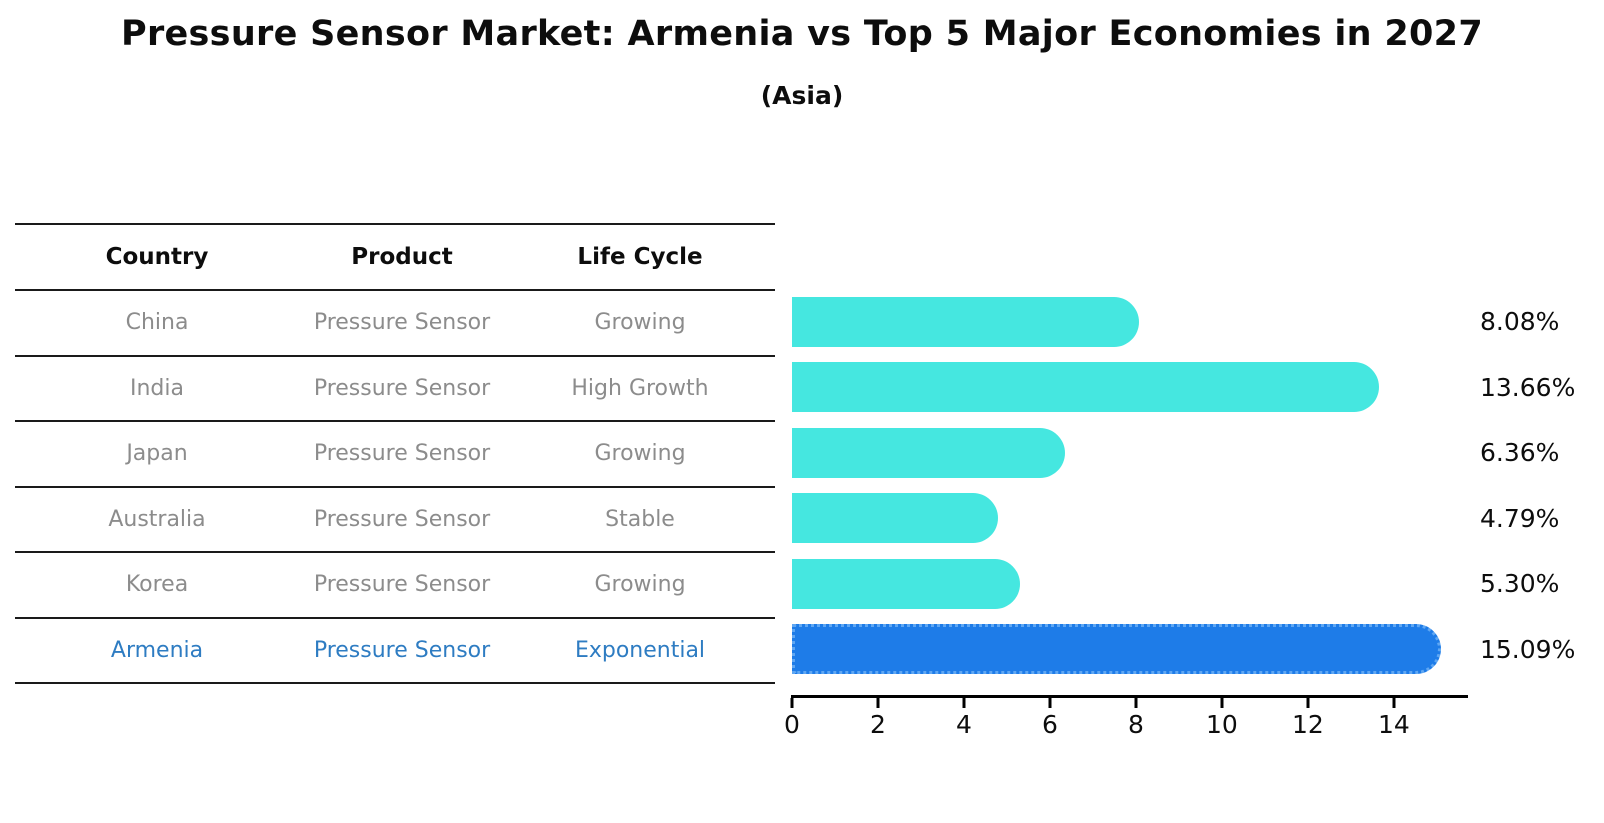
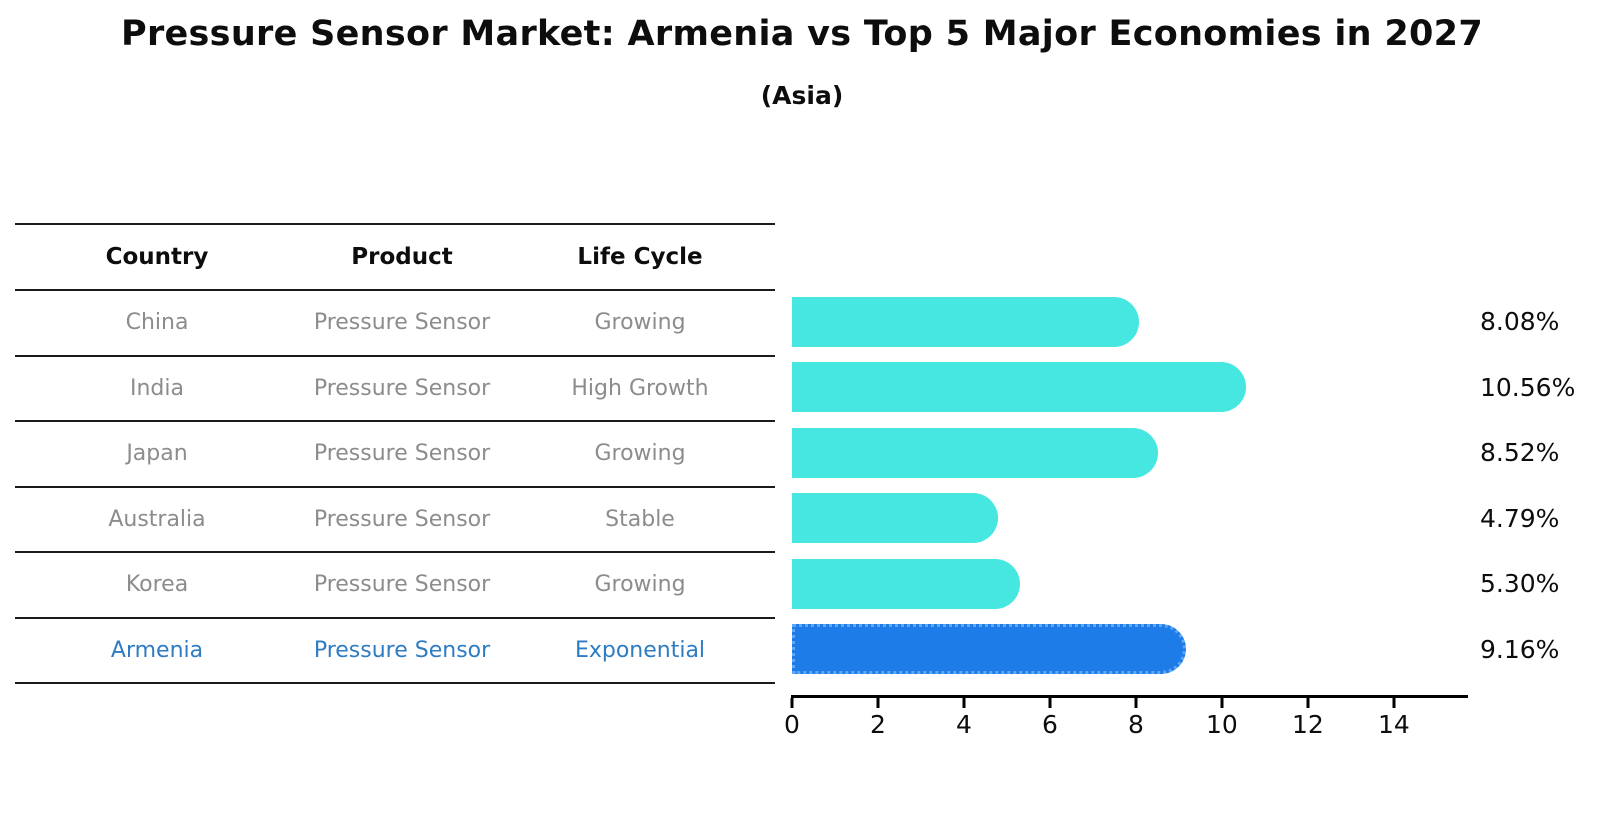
India: 13.66% -> 10.56%
Japan: 6.36% -> 8.52%
Armenia: 15.09% -> 9.16%
